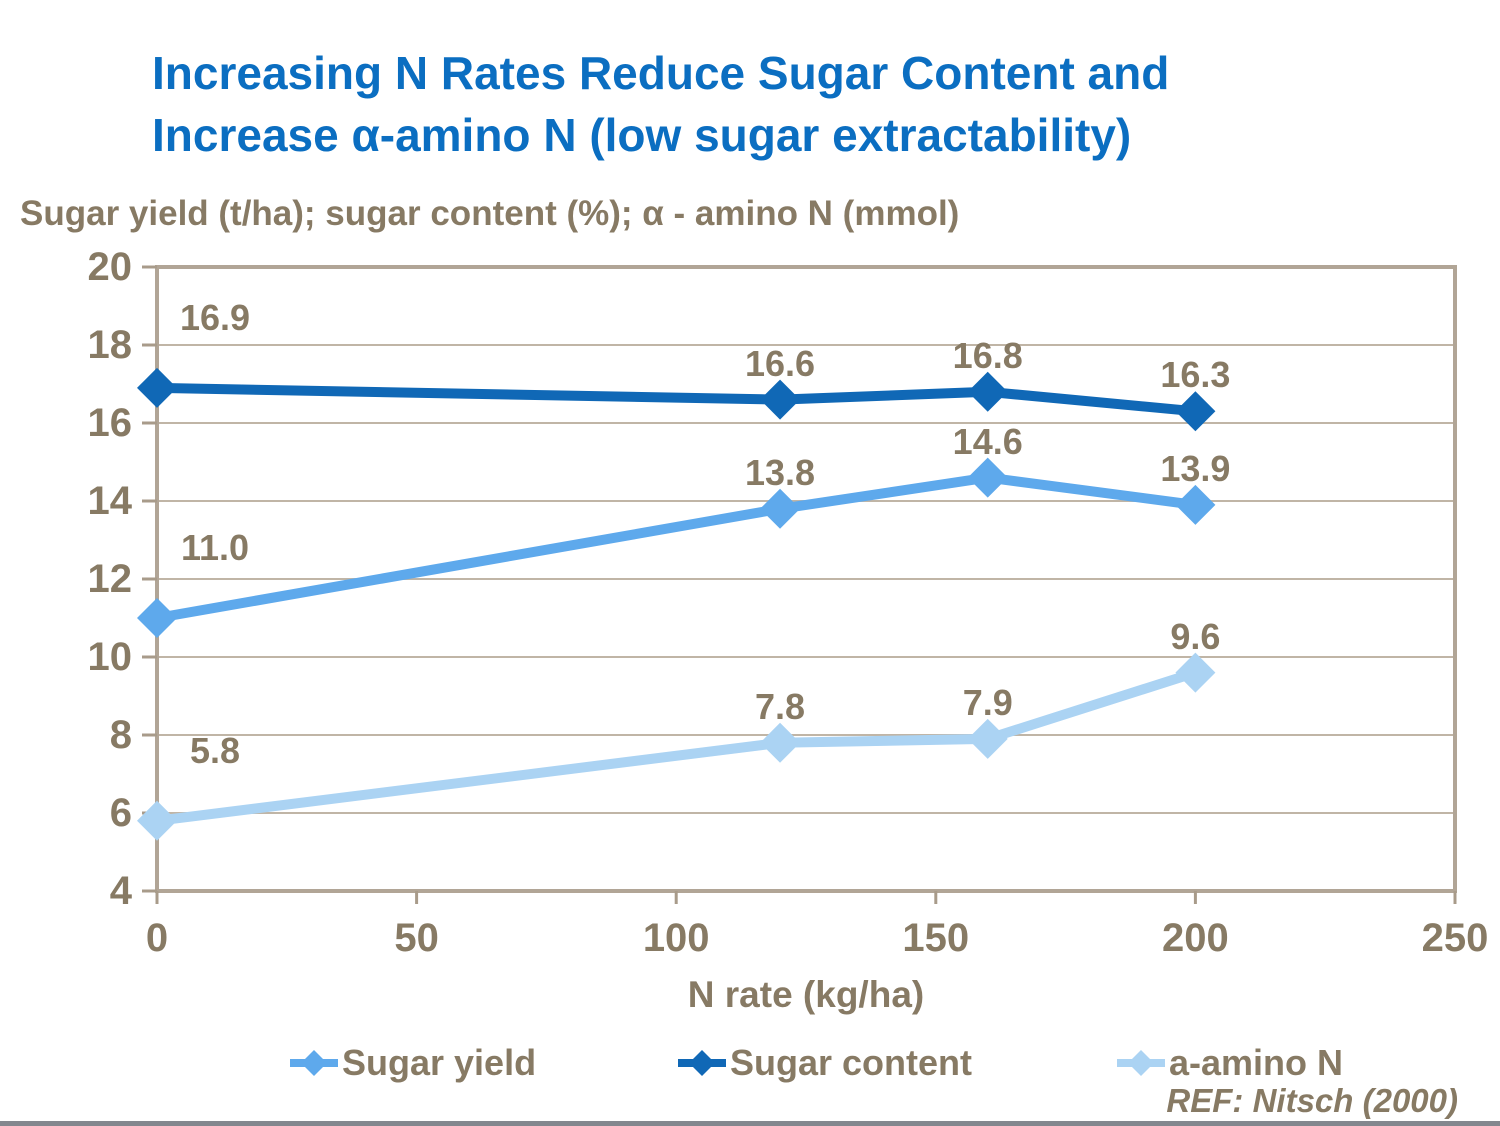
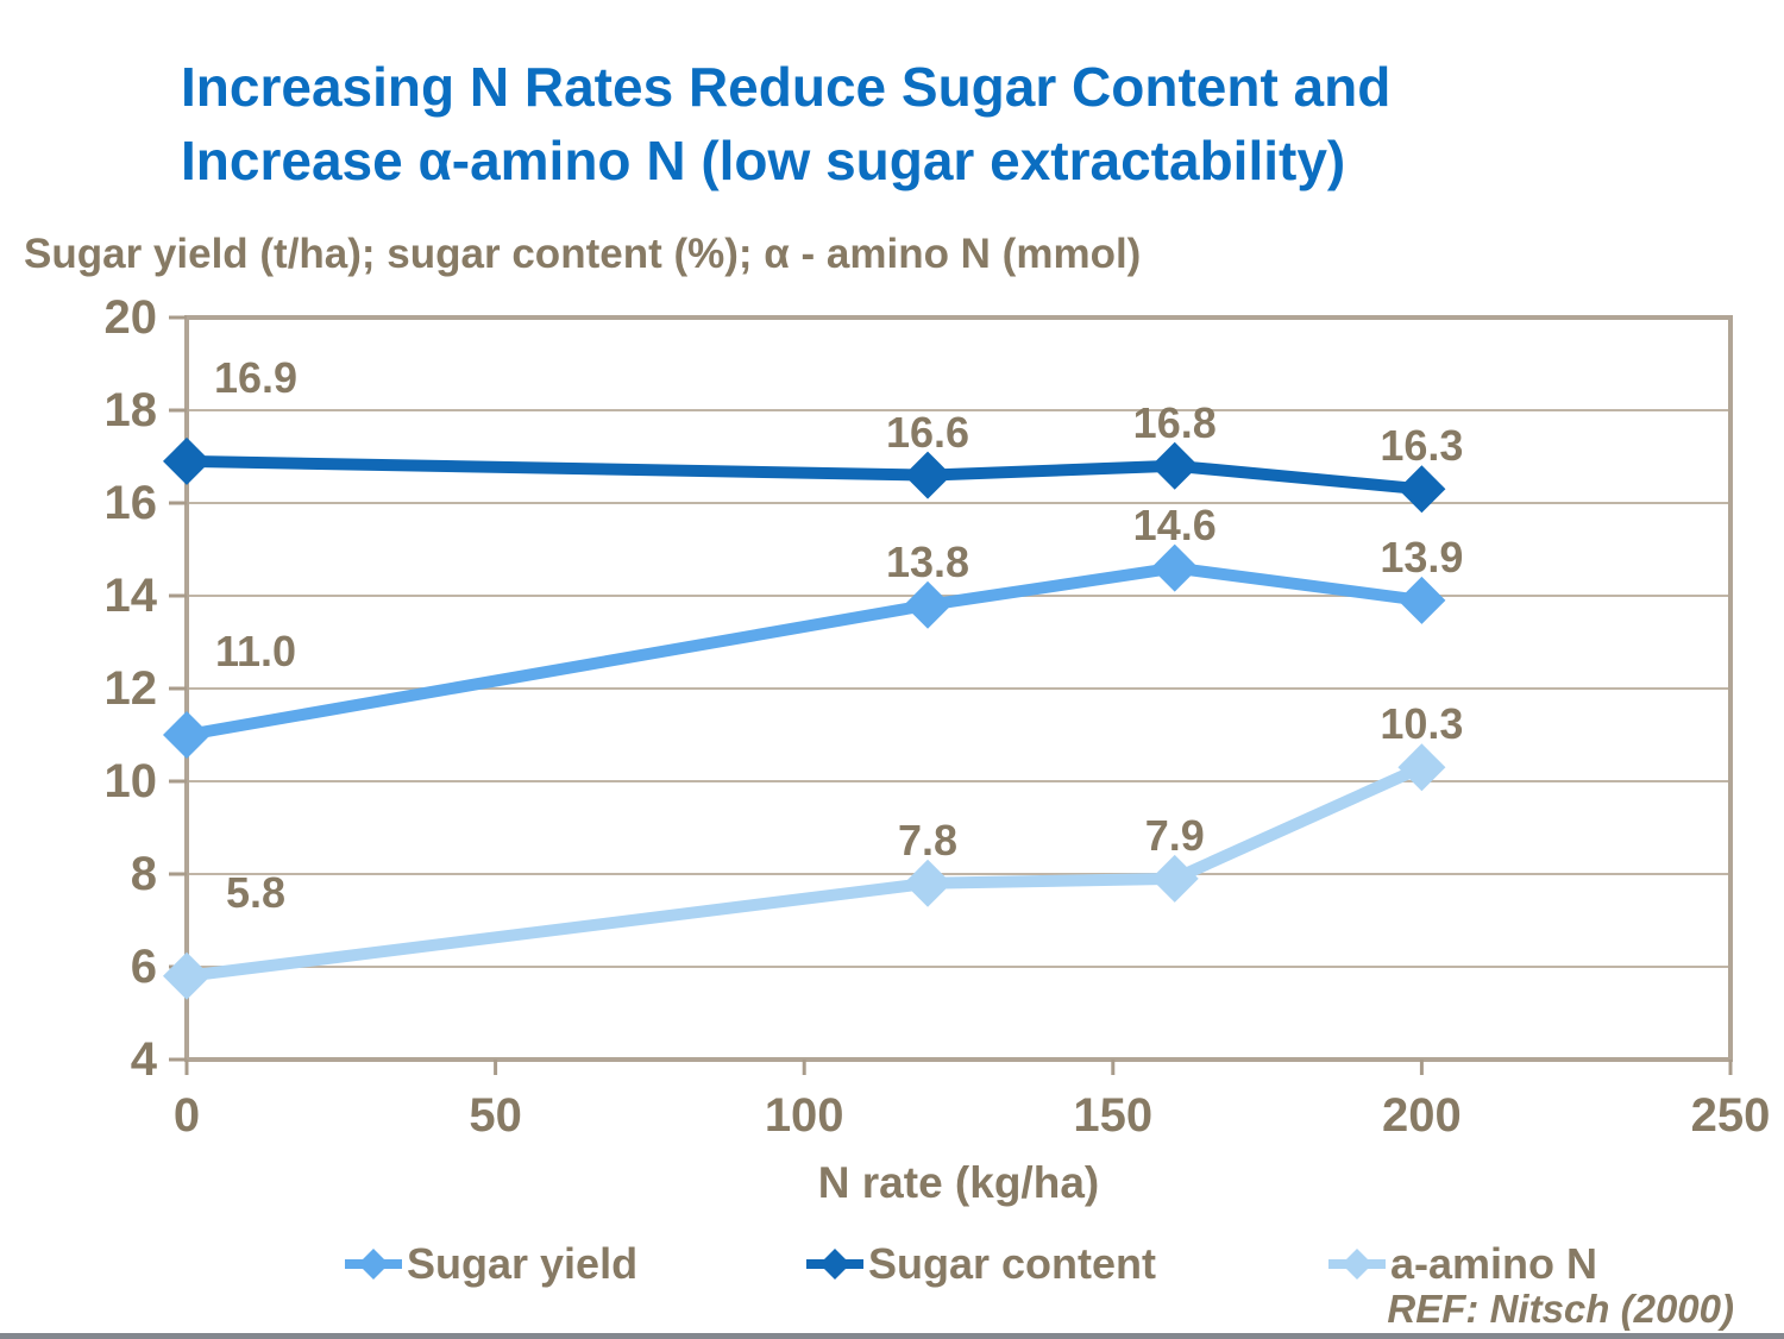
a-amino N/200: 9.6 -> 10.3
